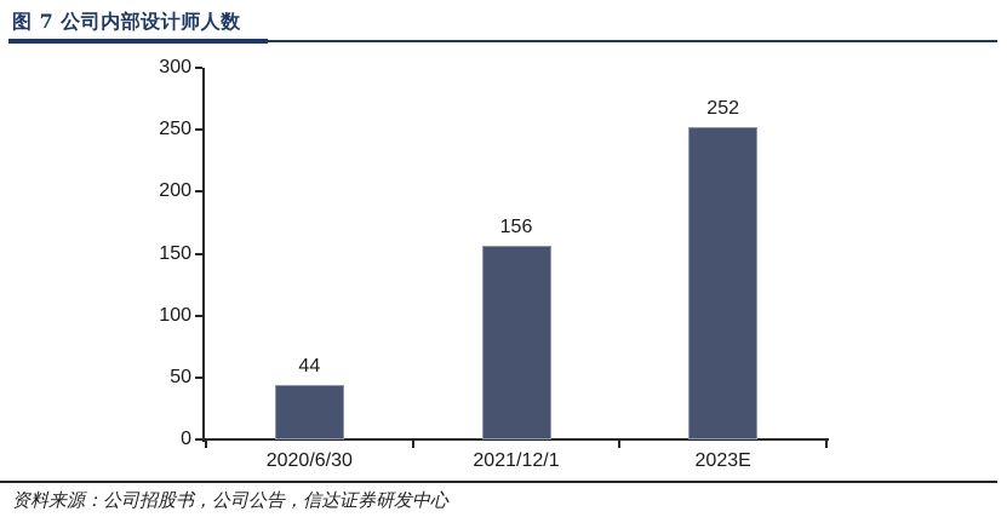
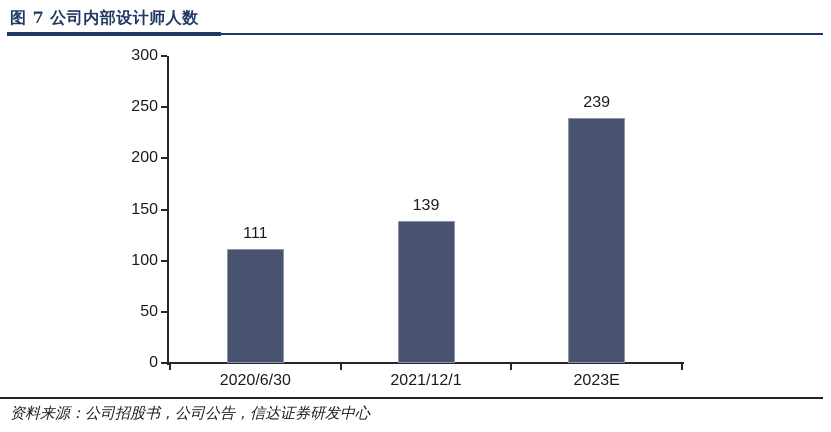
2020/6/30: 44 -> 111
2021/12/1: 156 -> 139
2023E: 252 -> 239
